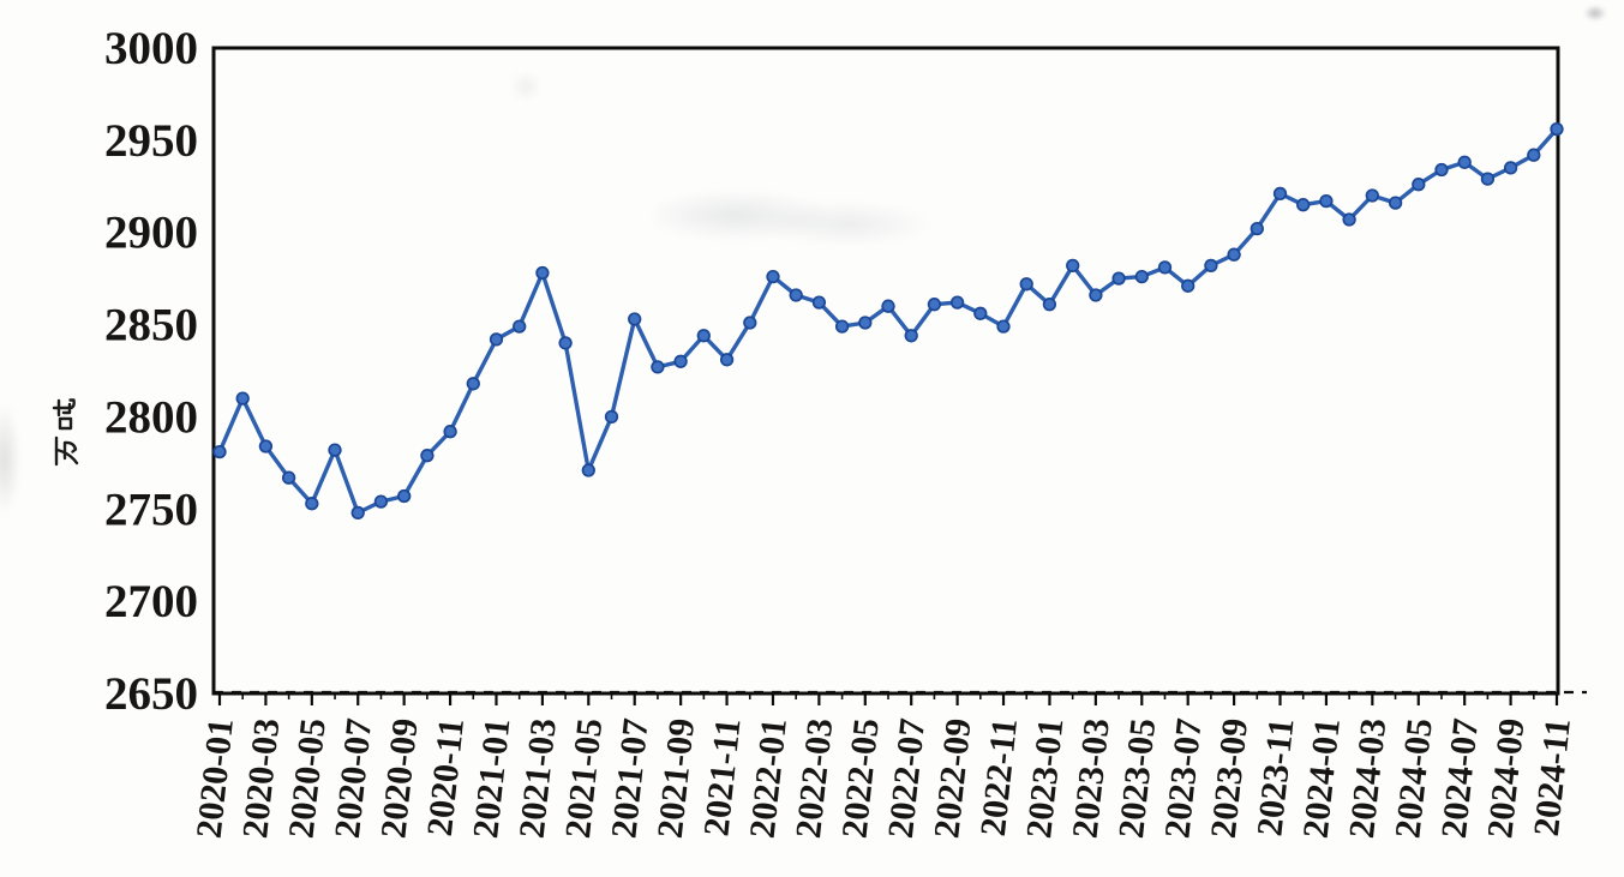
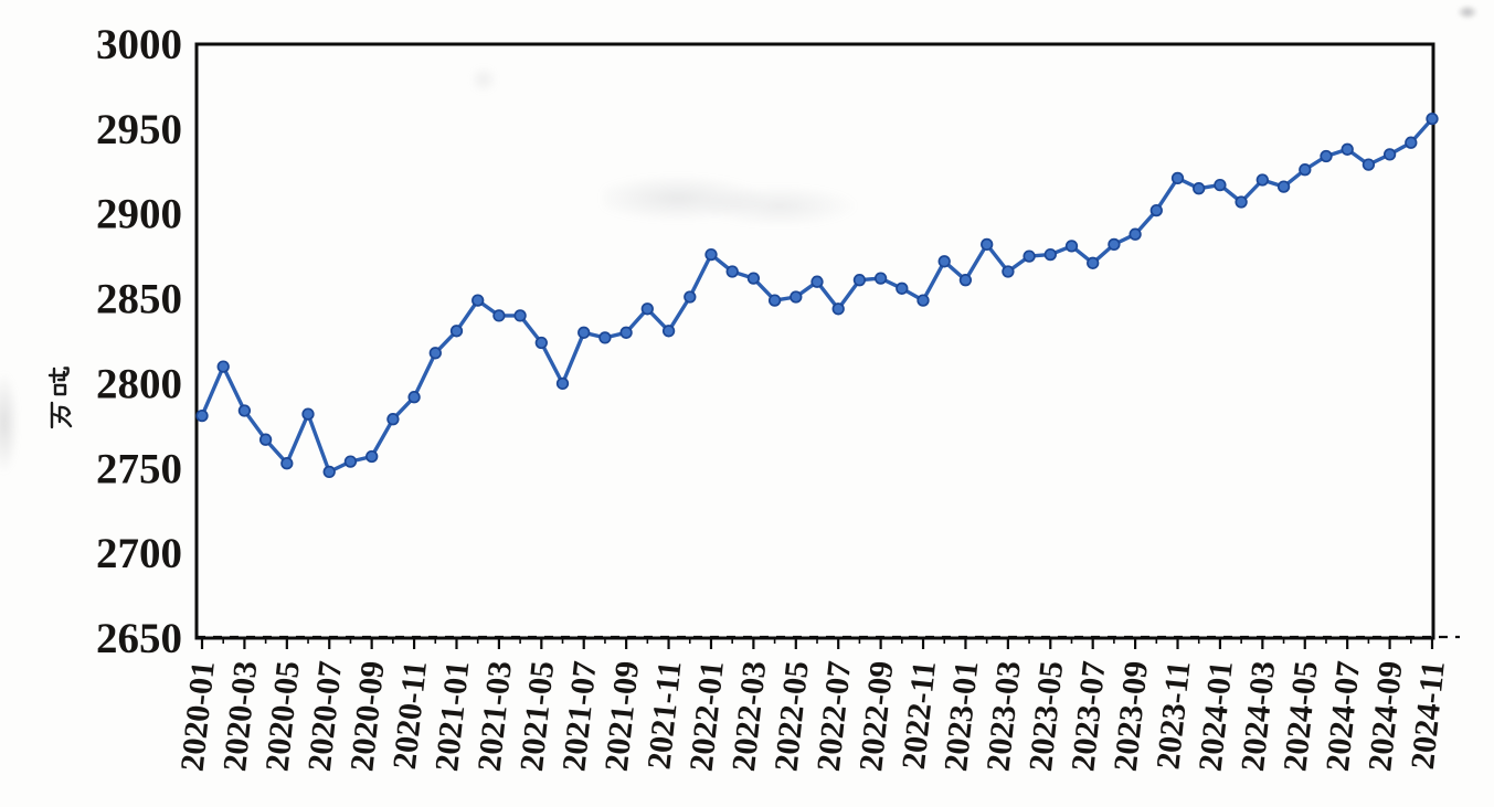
2021-01: 2842 -> 2831
2021-03: 2878 -> 2840
2021-05: 2771 -> 2824
2021-07: 2853 -> 2830
